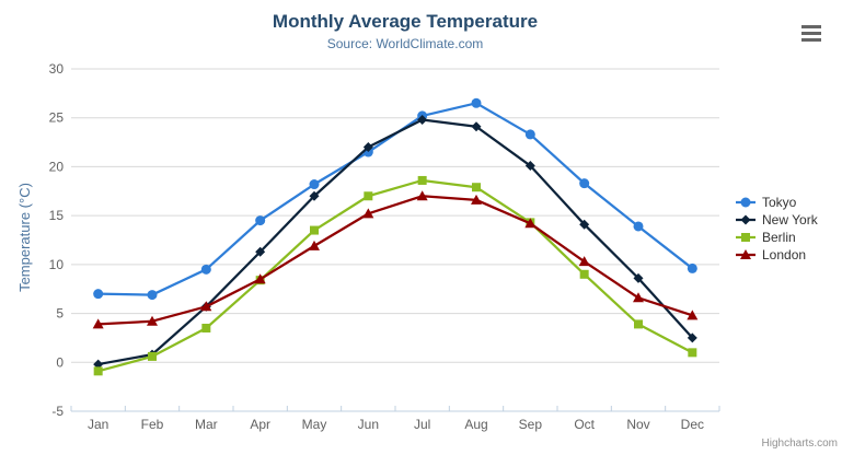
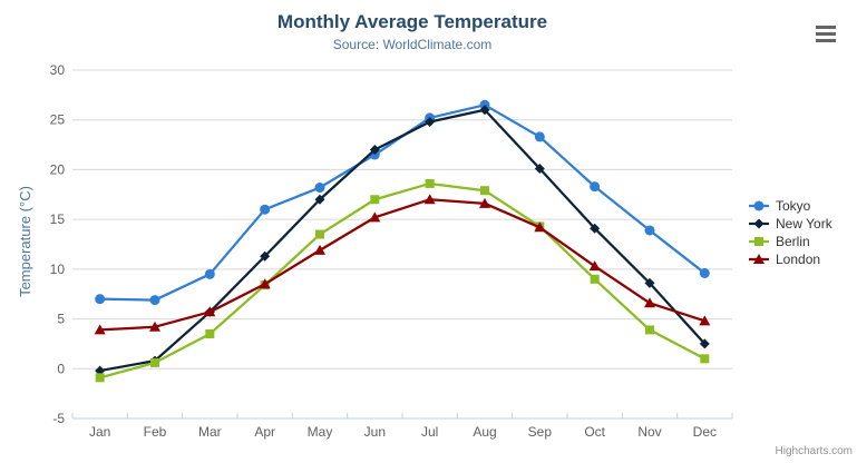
Tokyo/Apr: 14 -> 16
New York/Aug: 24 -> 26
